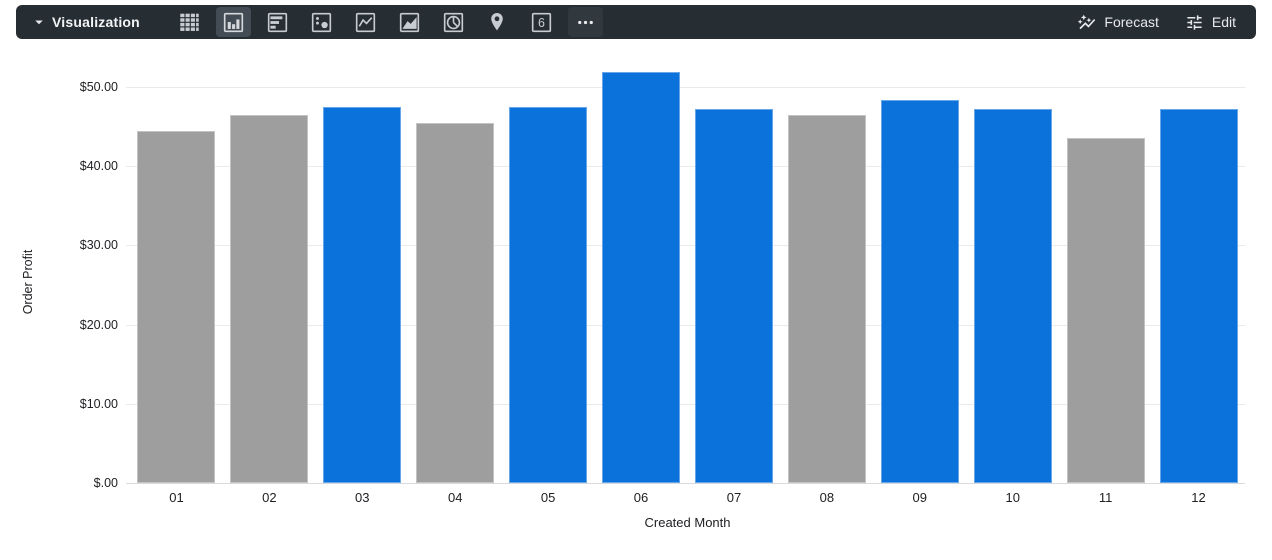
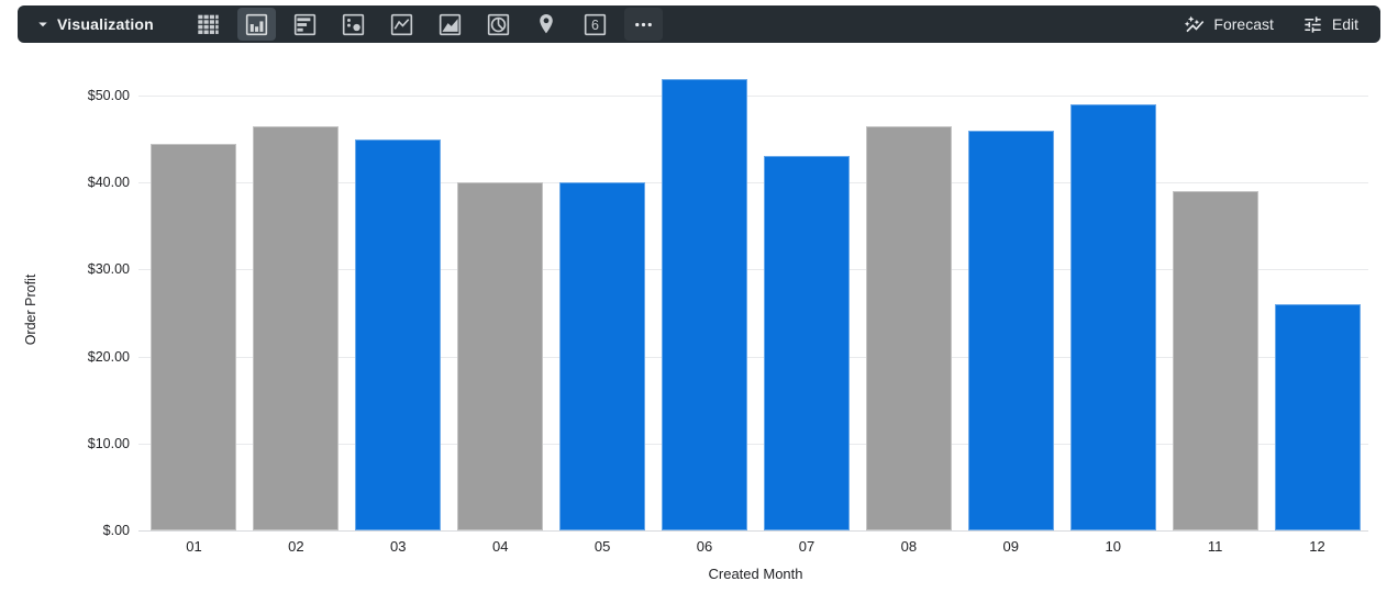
03: $48 -> $45
04: $46 -> $40
05: $48 -> $40
07: $47 -> $43
09: $48 -> $46
10: $47 -> $49
11: $44 -> $39
12: $47 -> $26
